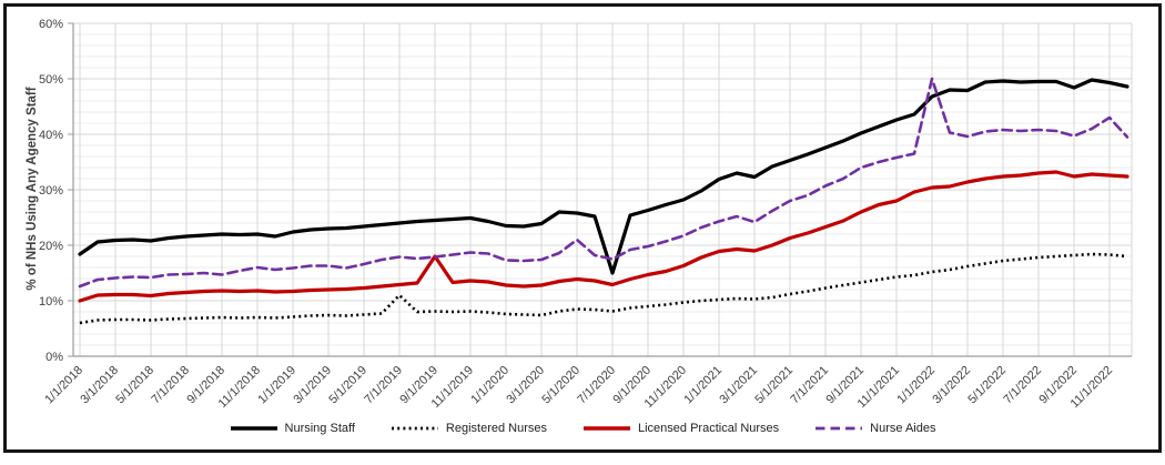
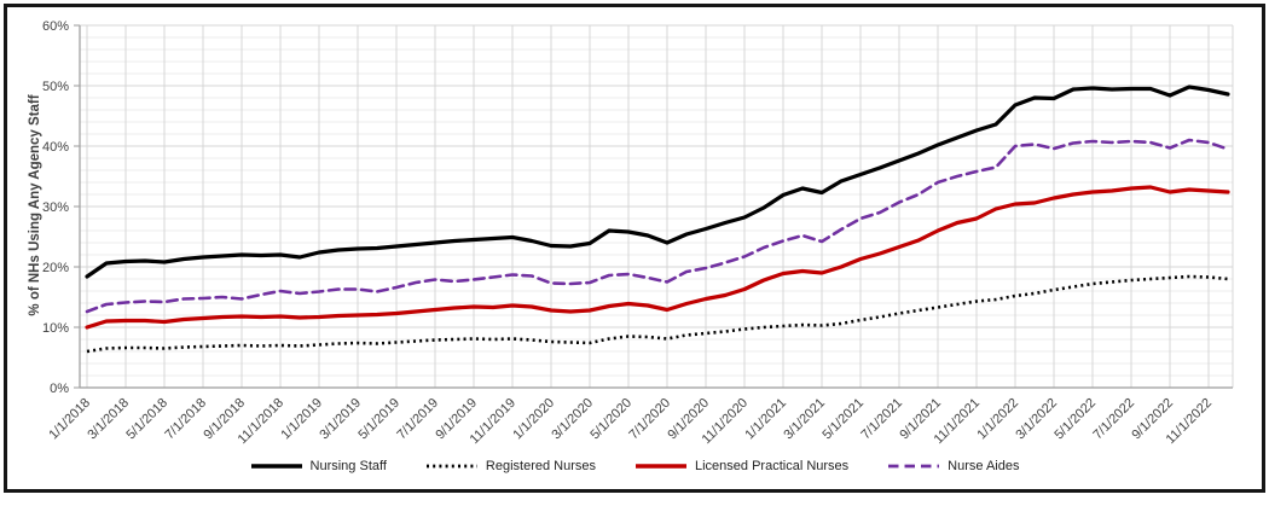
Registered Nurses/7/1/2019: 11% -> 8%
Licensed Practical Nurses/9/1/2019: 18% -> 13%
Nurse Aides/5/1/2020: 21% -> 19%
Nursing Staff/7/1/2020: 15% -> 24%
Nurse Aides/1/1/2022: 50% -> 40%
Nurse Aides/11/1/2022: 43% -> 41%
